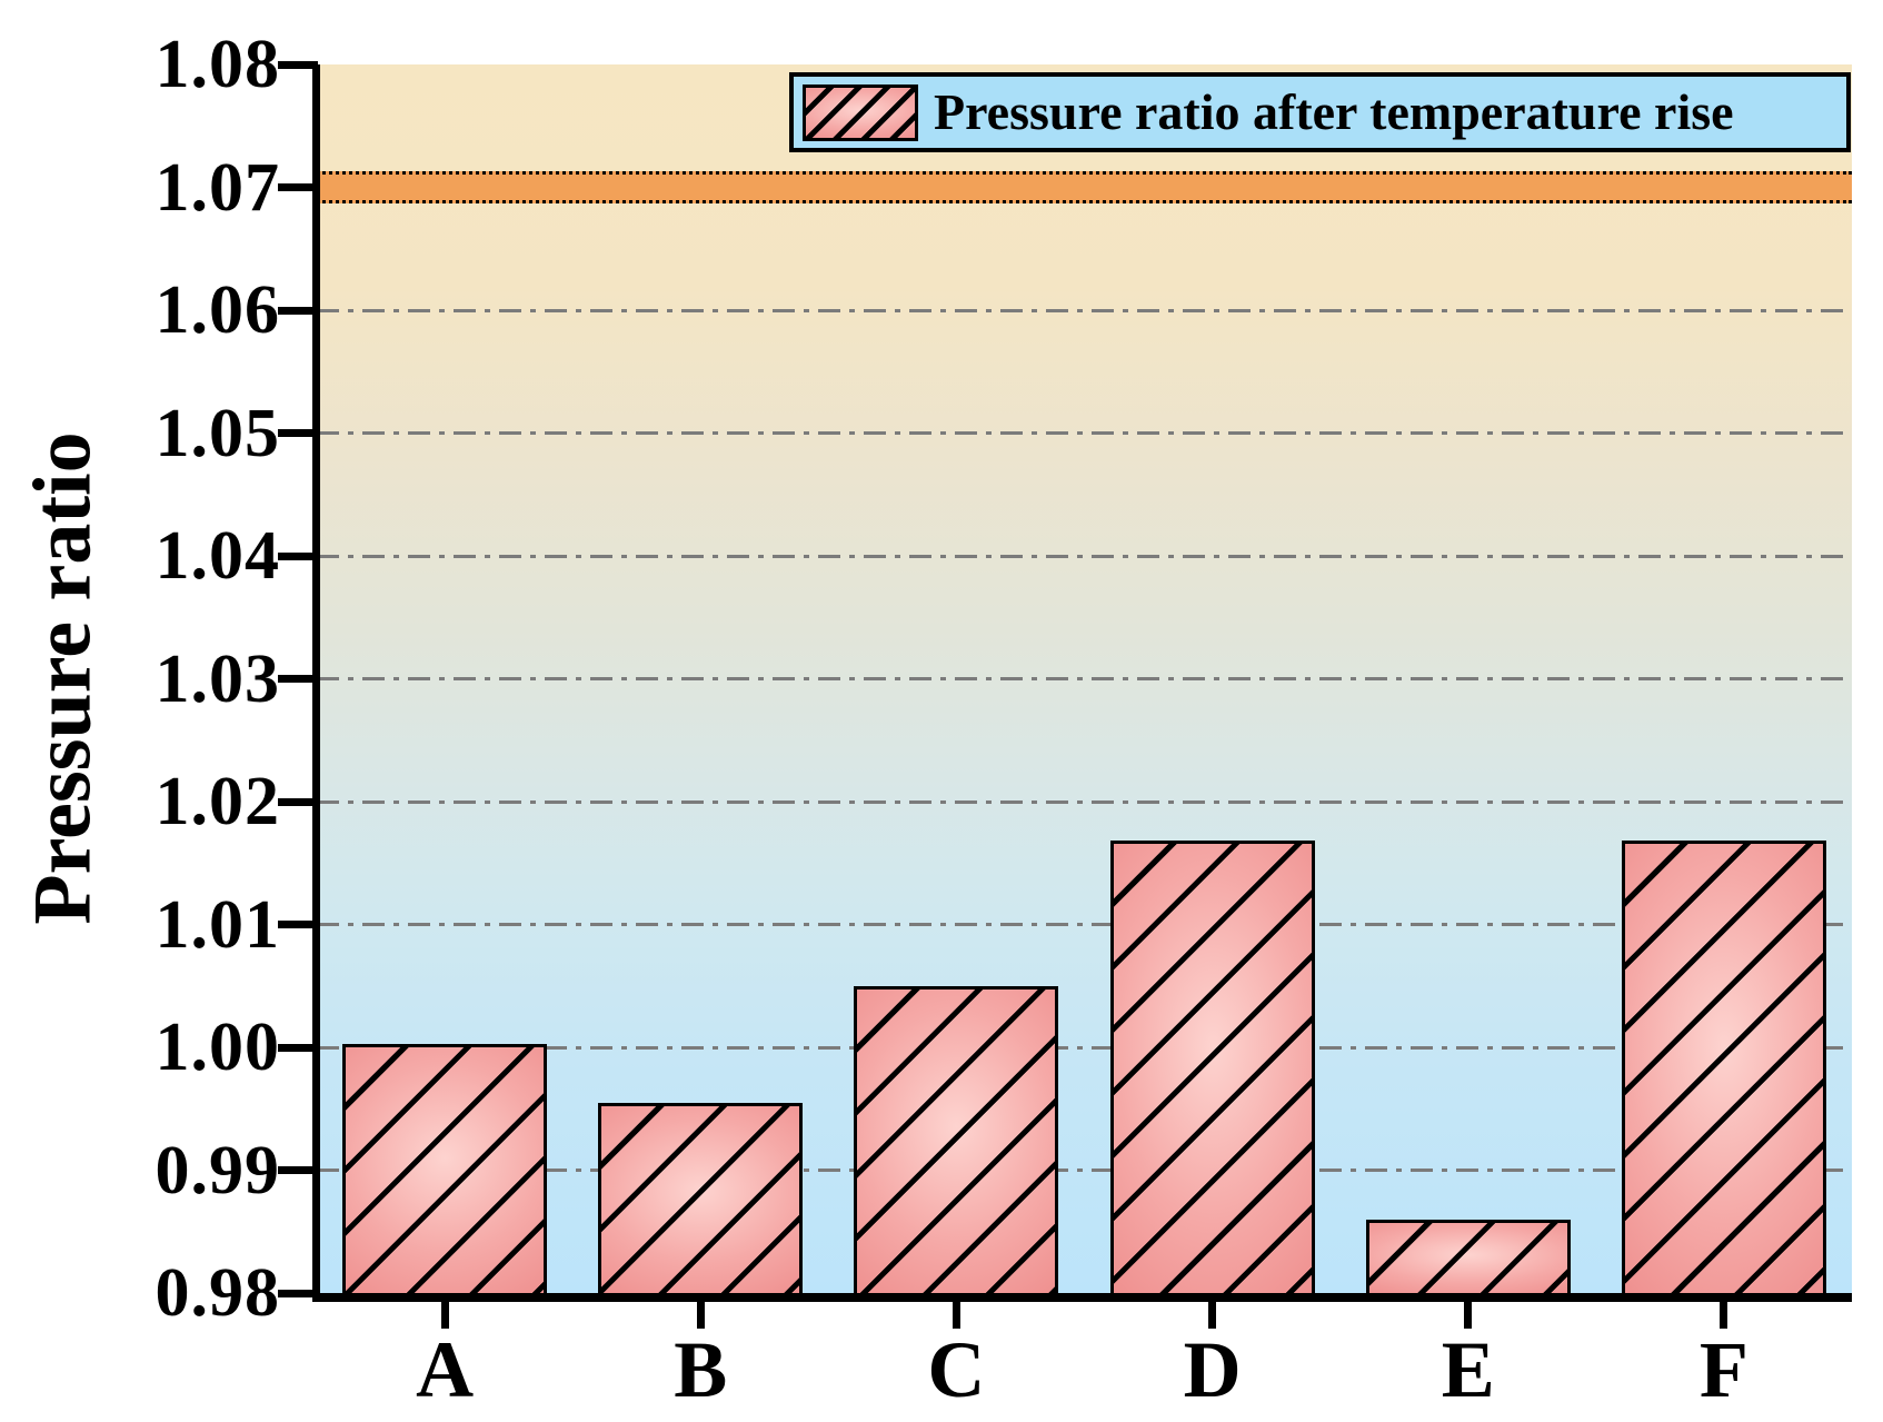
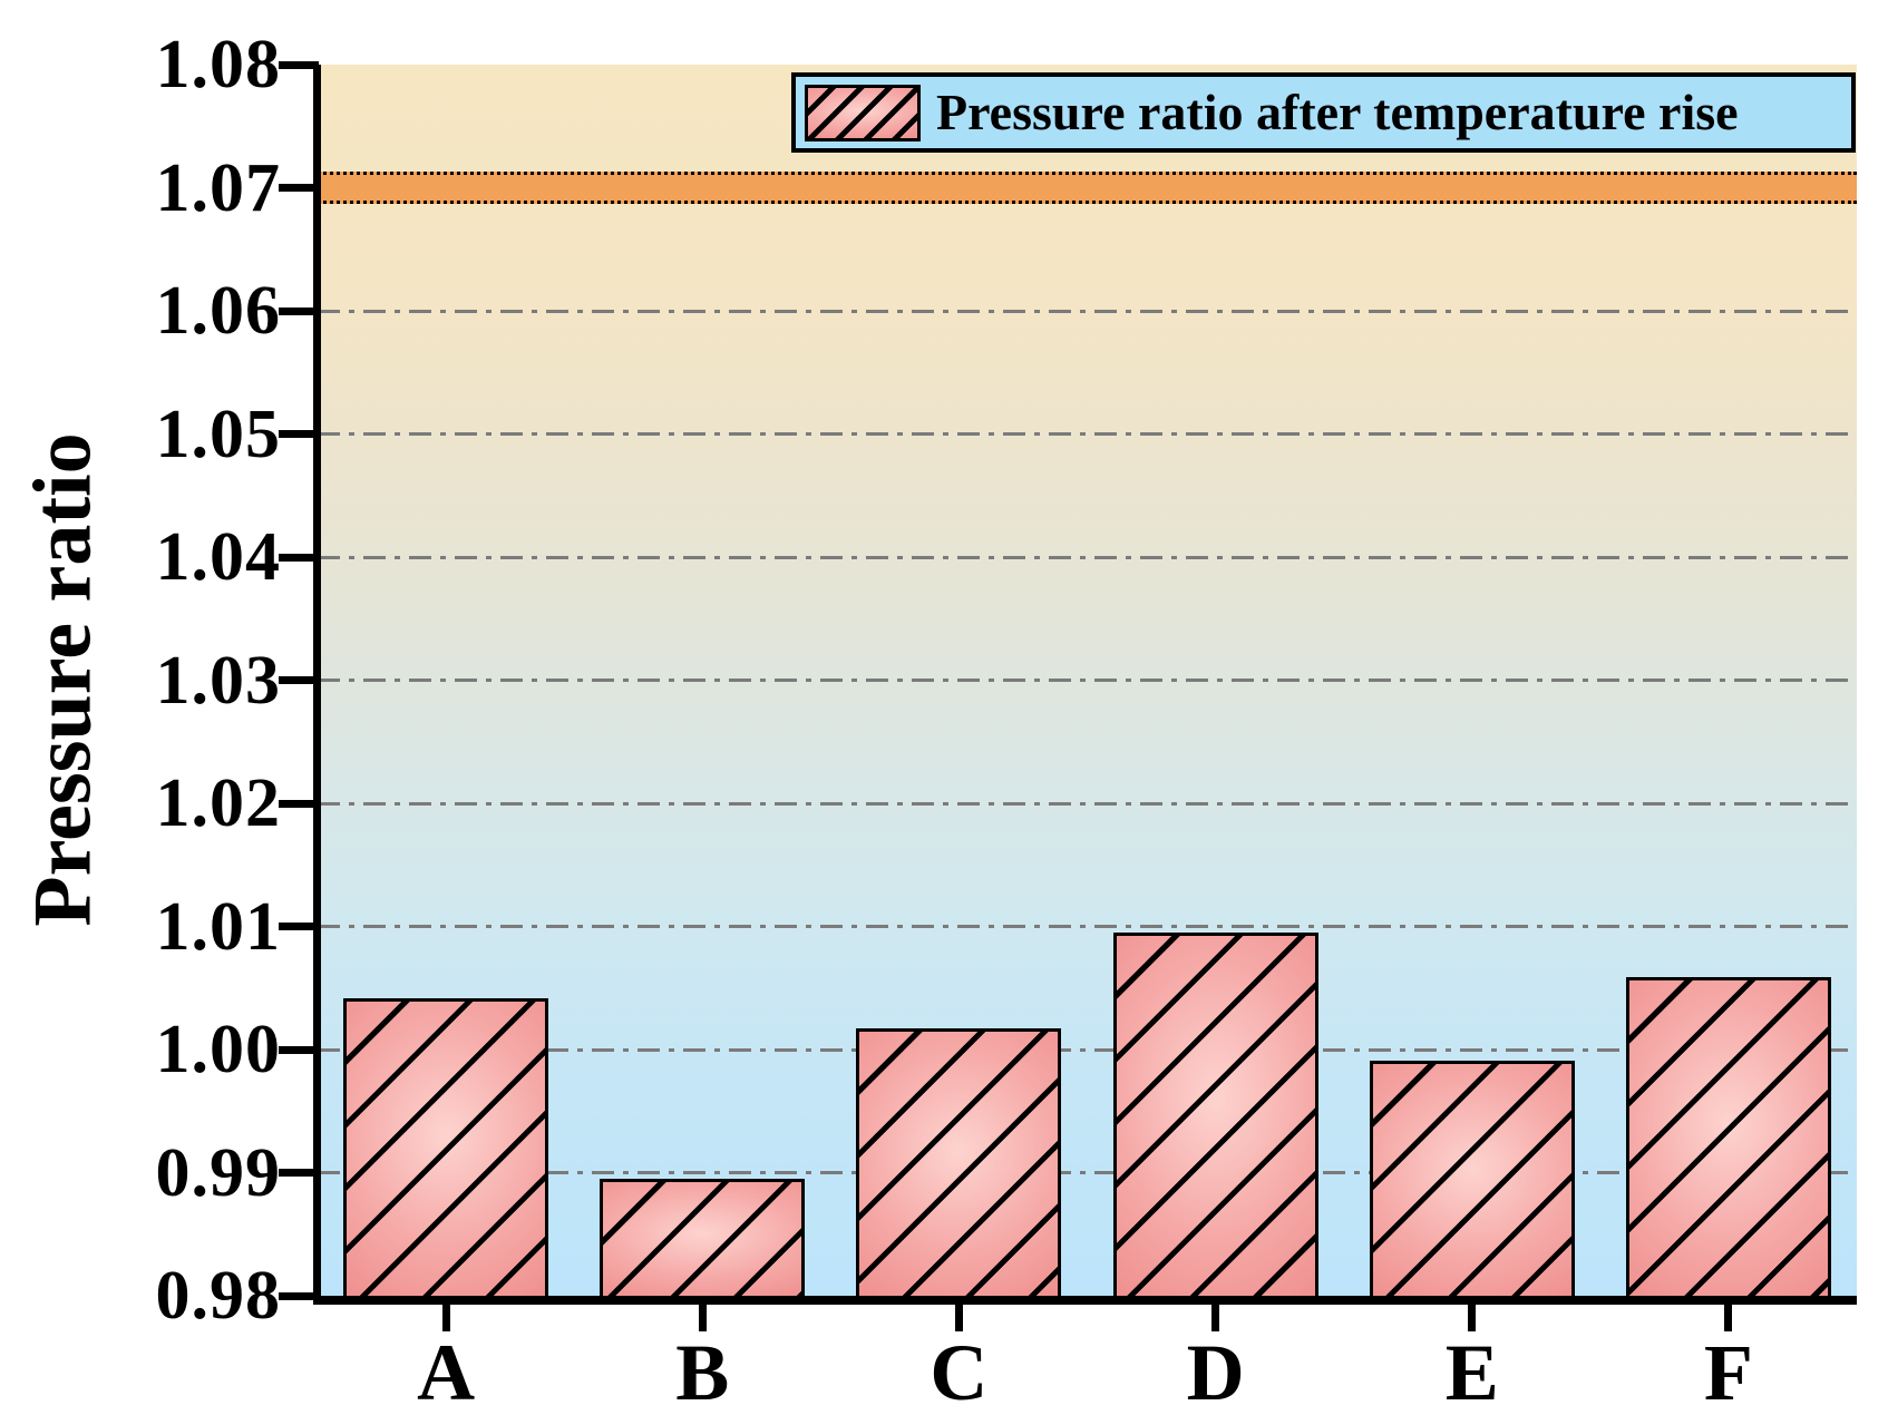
A: 1.0003 -> 1.0042
B: 0.9955 -> 0.9895
C: 1.0050 -> 1.0017
D: 1.0168 -> 1.0095
E: 0.9860 -> 0.9991
F: 1.0168 -> 1.0059
